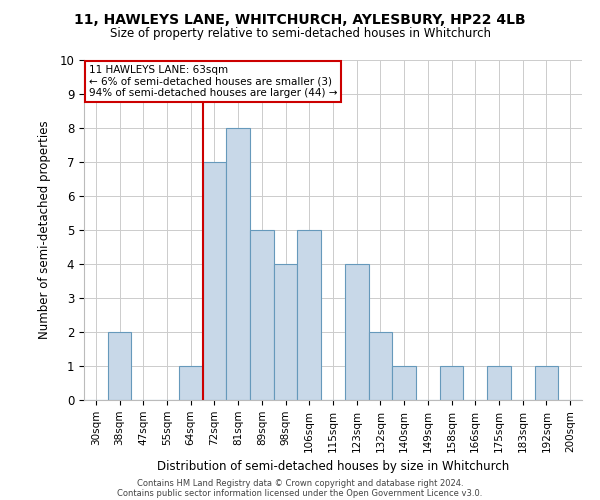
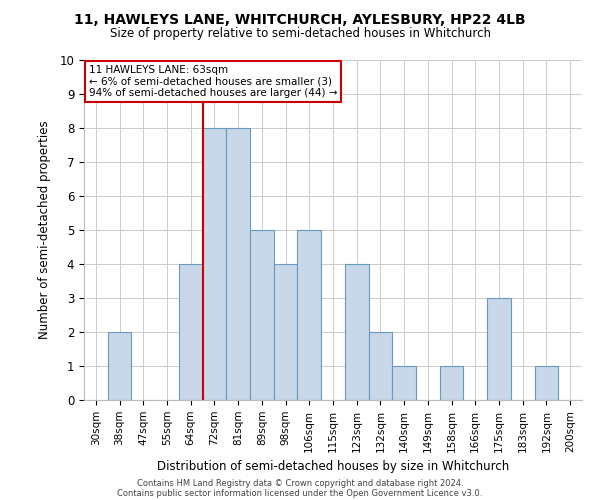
64sqm: 1 -> 4
72sqm: 7 -> 8
175sqm: 1 -> 3
